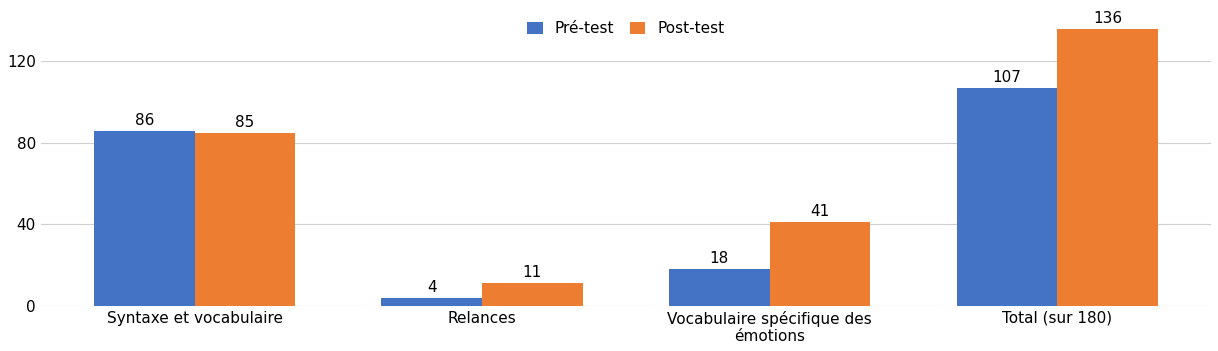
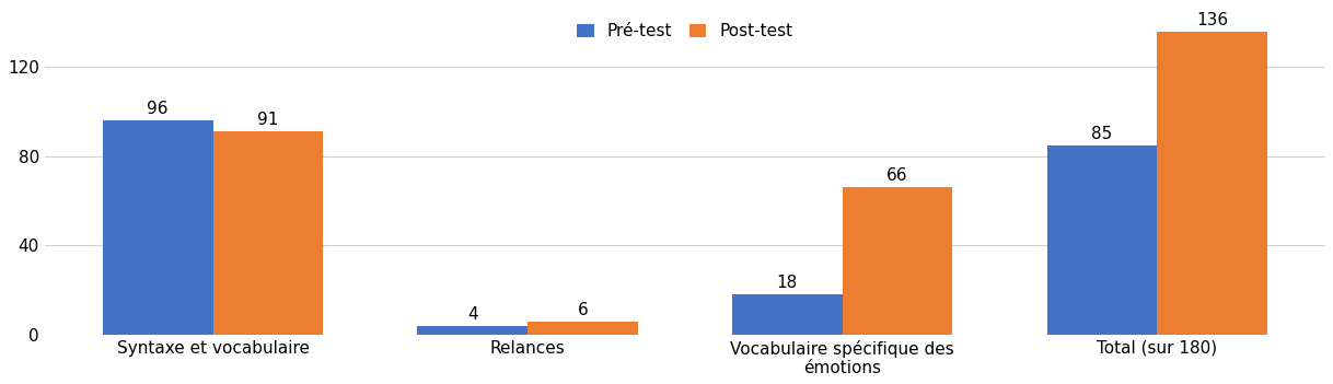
Pré-test/Syntaxe et vocabulaire: 86 -> 96
Post-test/Syntaxe et vocabulaire: 85 -> 91
Post-test/Relances: 11 -> 6
Post-test/Vocabulaire spécifique des émotions: 41 -> 66
Pré-test/Total (sur 180): 107 -> 85
